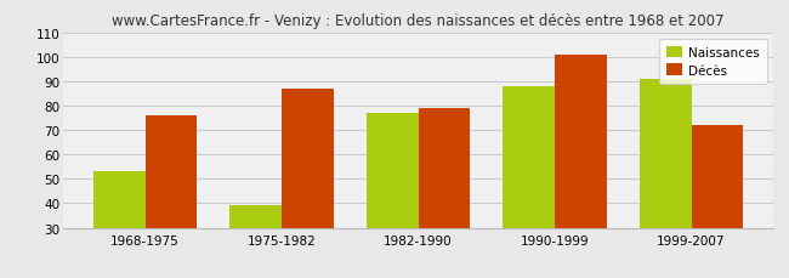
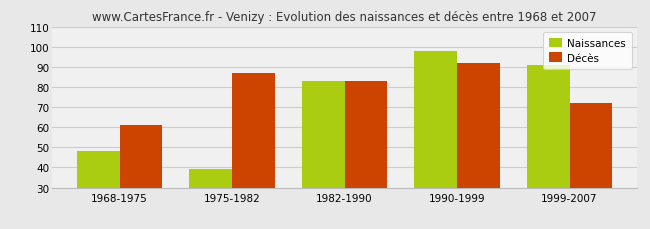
Naissances/1968-1975: 53 -> 48
Décès/1968-1975: 76 -> 61
Naissances/1982-1990: 77 -> 83
Décès/1982-1990: 79 -> 83
Naissances/1990-1999: 88 -> 98
Décès/1990-1999: 101 -> 92
